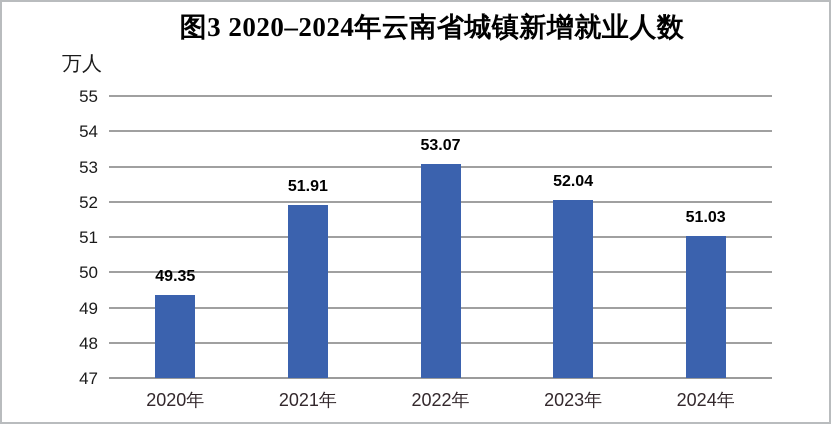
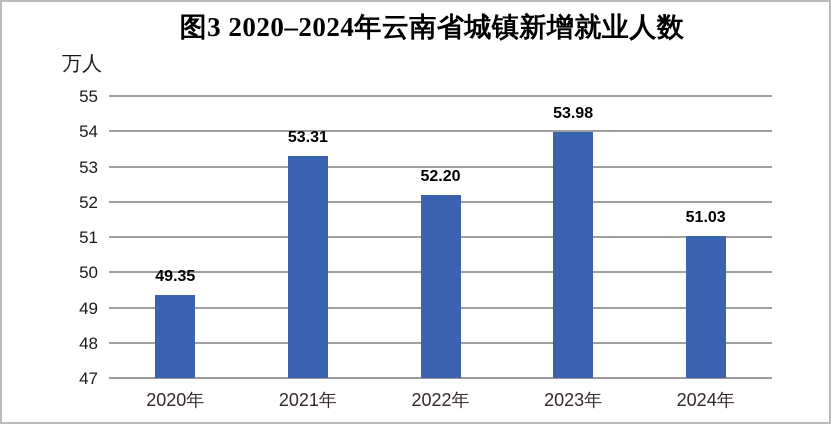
2021年: 51.91 -> 53.31
2022年: 53.07 -> 52.20
2023年: 52.04 -> 53.98
